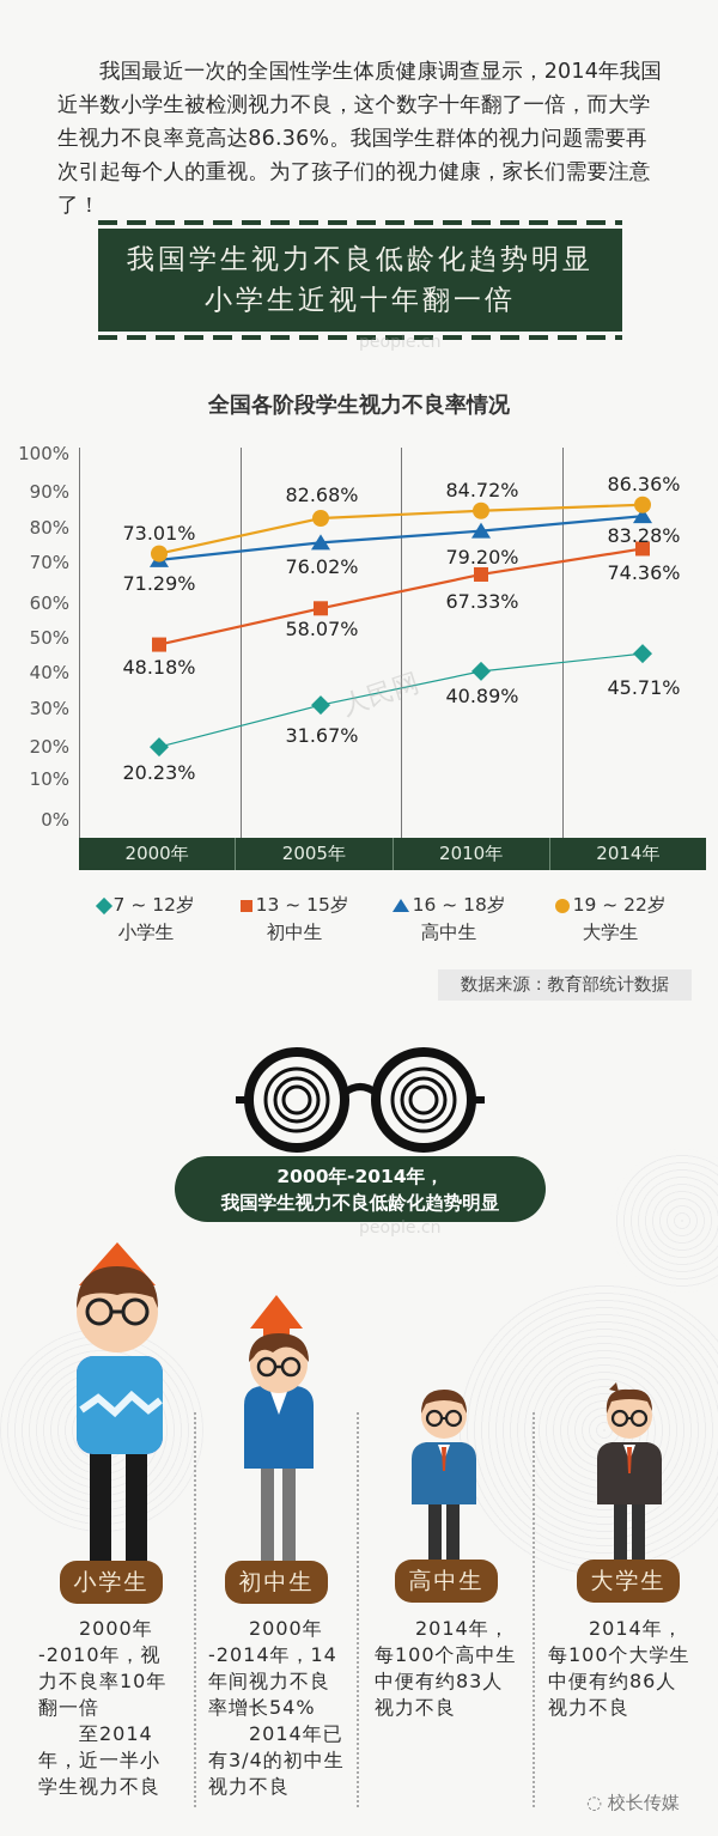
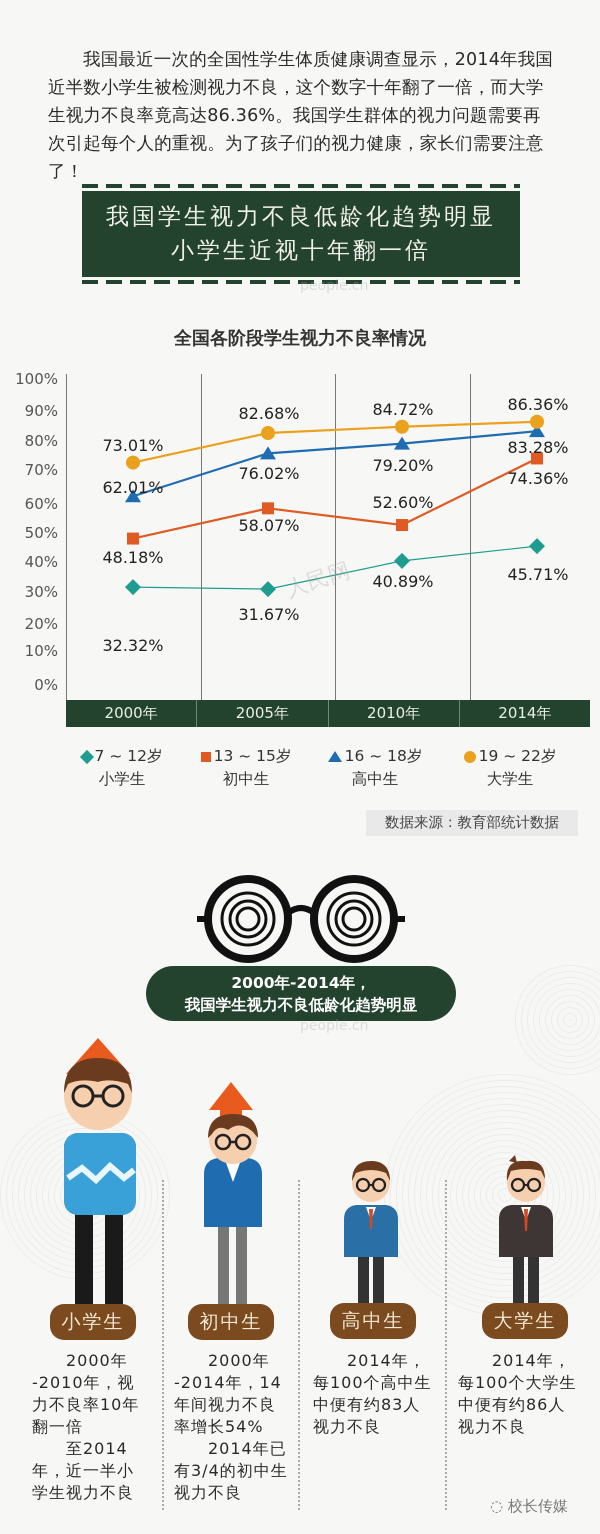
7~12岁 小学生/2000年: 20.23% -> 32.32%
16~18岁 高中生/2000年: 71.29% -> 62.01%
13~15岁 初中生/2010年: 67.33% -> 52.60%
